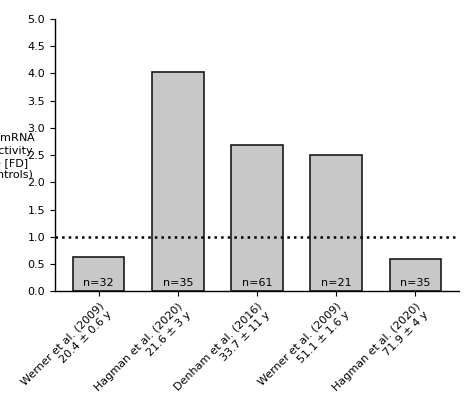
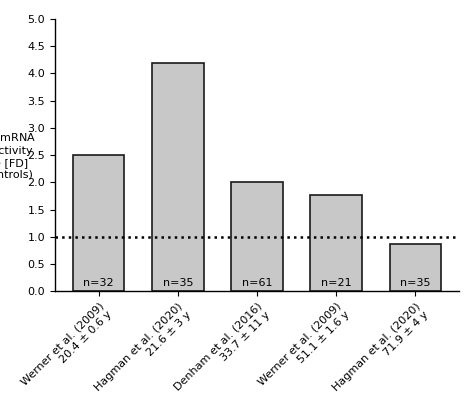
Werner et al. (2009) 20.4 ± 0.6 y: 0.64 -> 2.50
Hagman et al. (2020) 21.6 ± 3 y: 4.02 -> 4.20
Denham et al. (2016) 33.7 ± 11 y: 2.68 -> 2.00
Werner et al. (2009) 51.1 ± 1.6 y: 2.50 -> 1.77
Hagman et al. (2020) 71.9 ± 4 y: 0.60 -> 0.87
